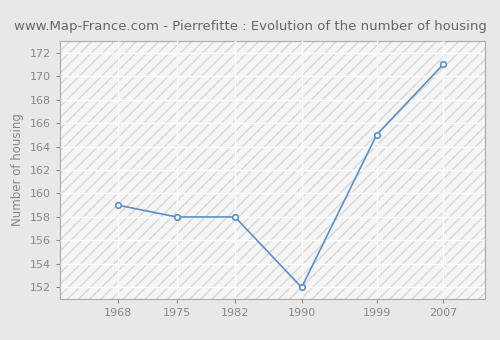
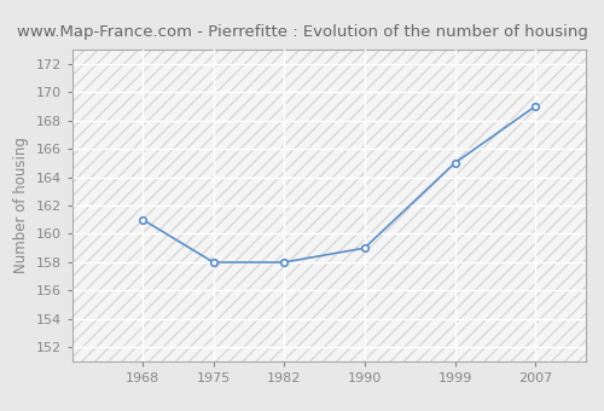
1968: 159 -> 161
1990: 152 -> 159
2007: 171 -> 169
